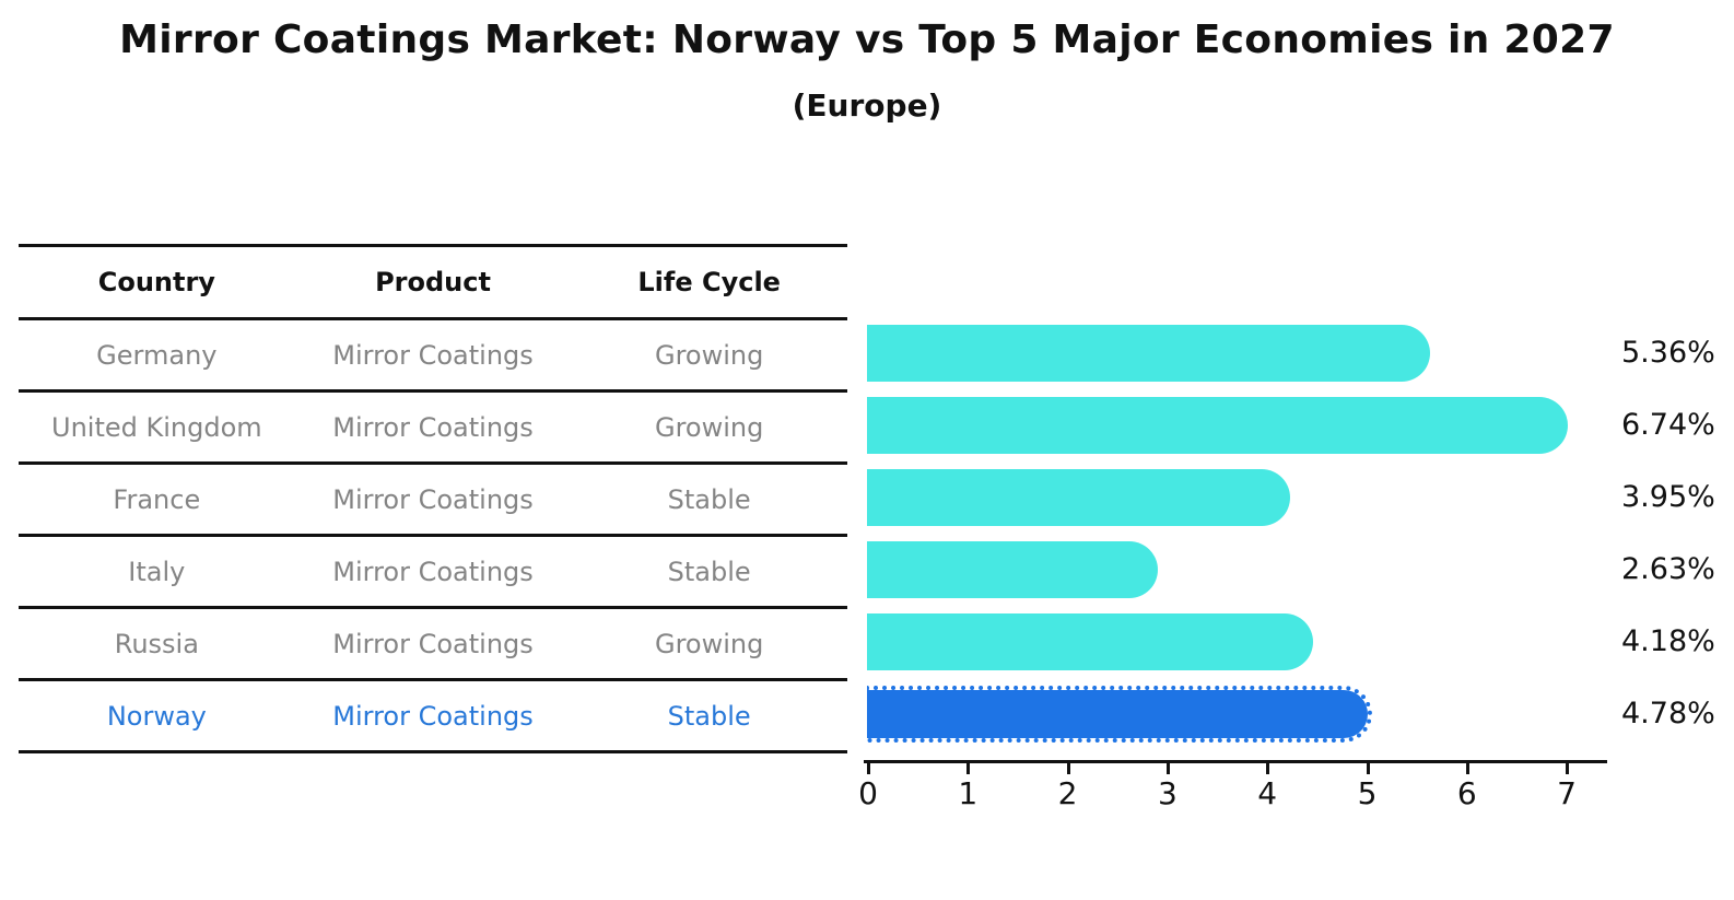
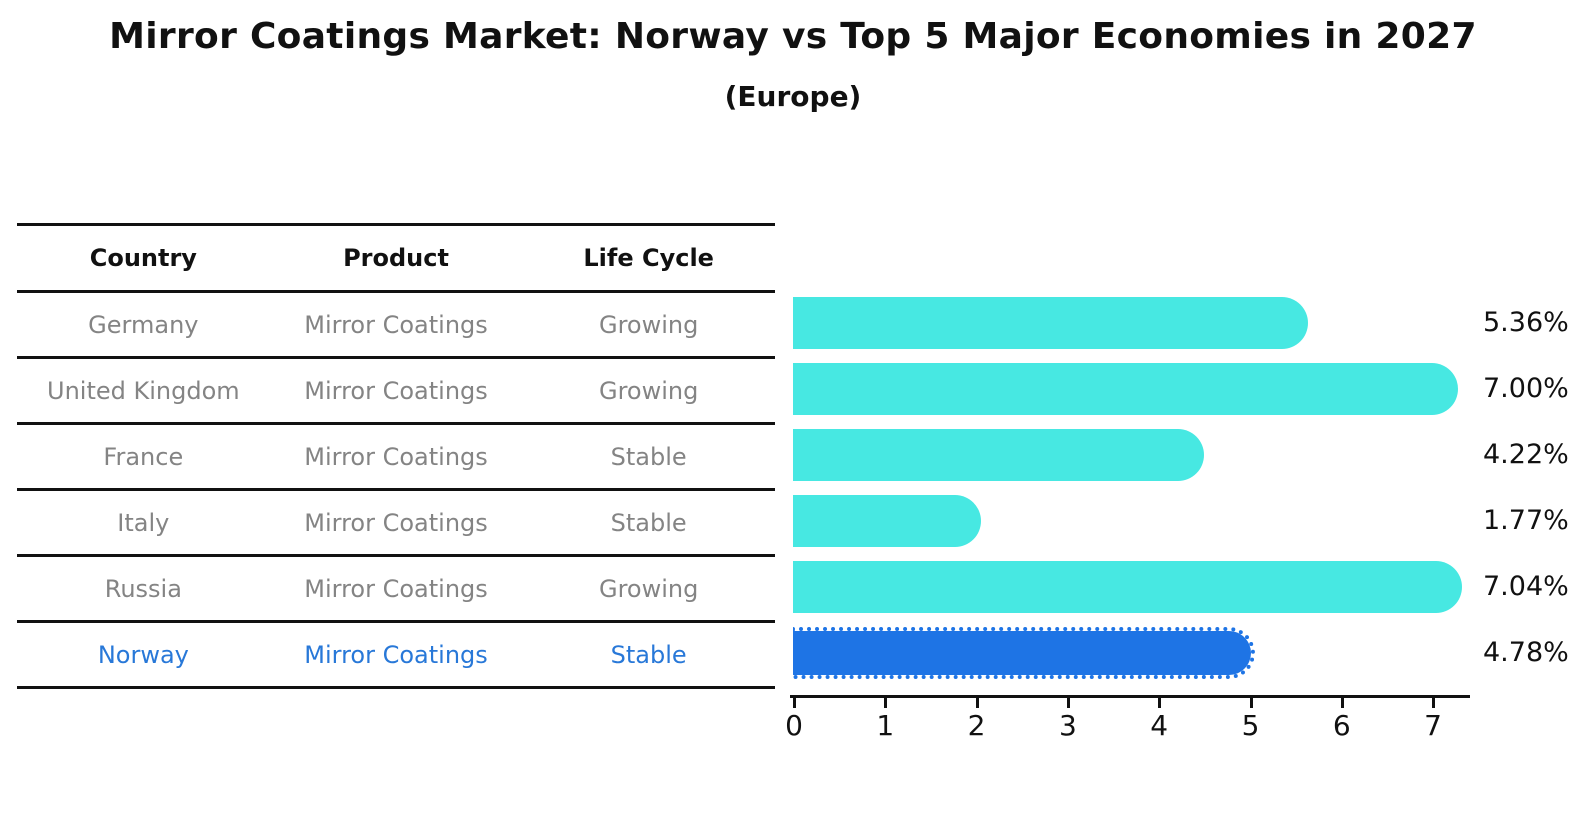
United Kingdom: 6.74% -> 7.00%
France: 3.95% -> 4.22%
Italy: 2.63% -> 1.77%
Russia: 4.18% -> 7.04%
